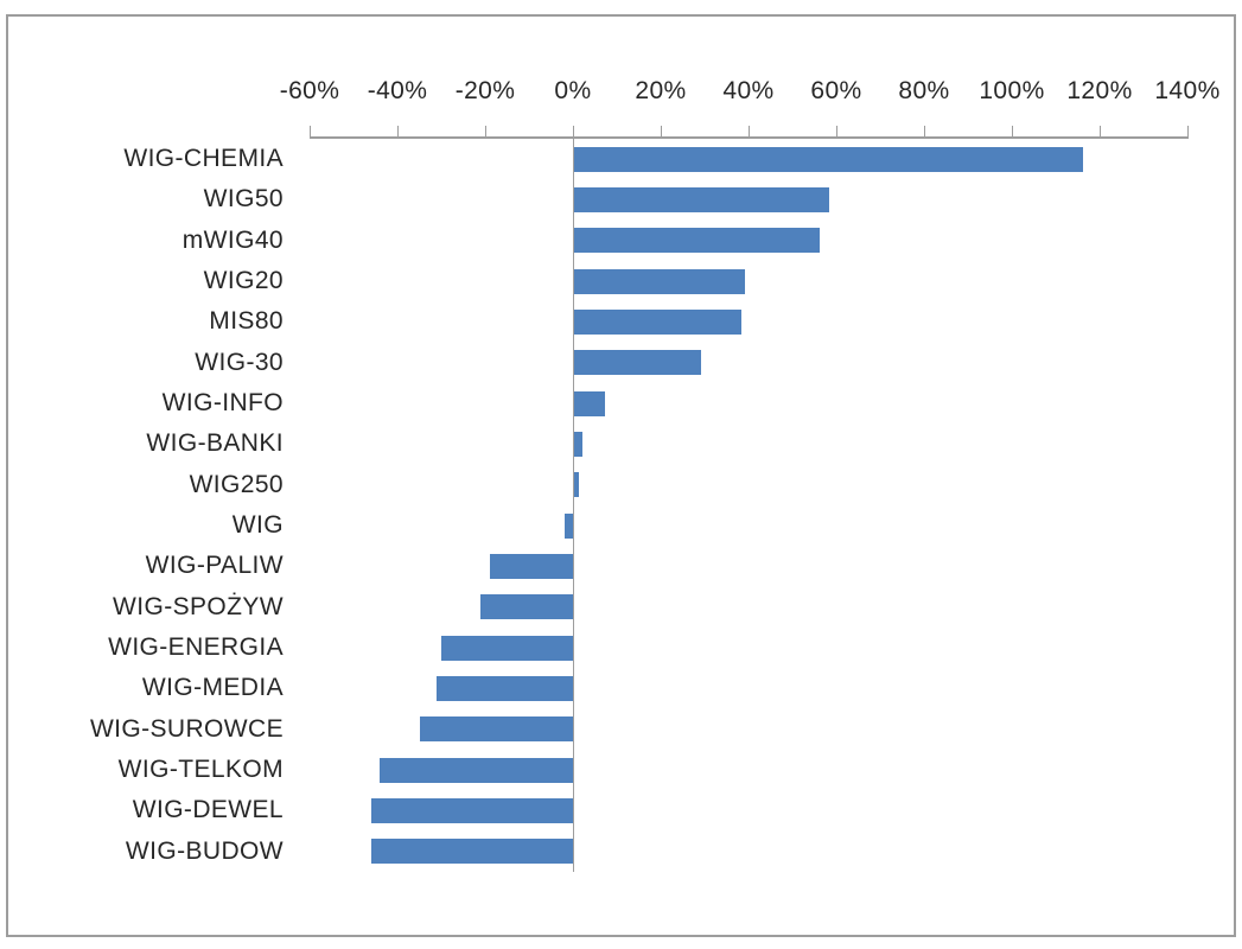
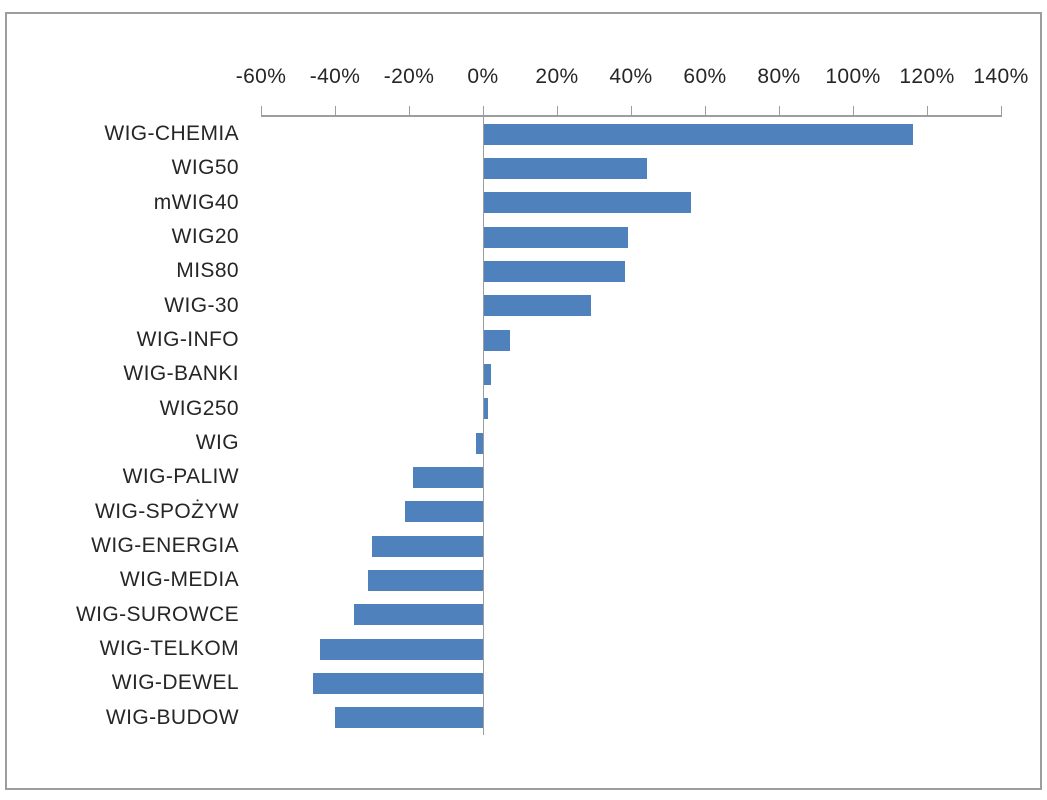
WIG50: 58% -> 44%
WIG-BUDOW: -46% -> -40%
